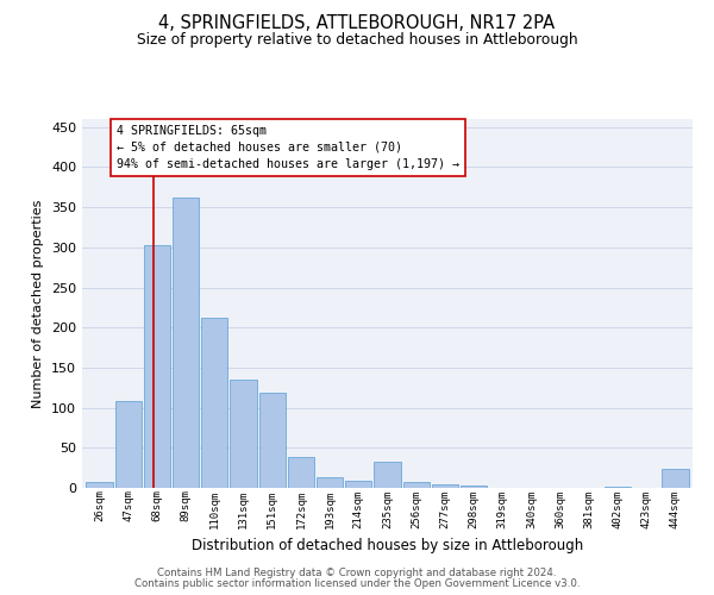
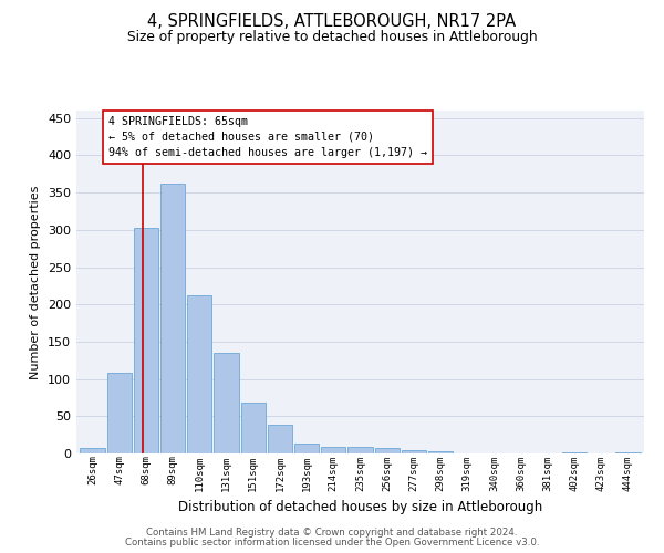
151sqm: 118 -> 68
235sqm: 32 -> 9
444sqm: 24 -> 2
